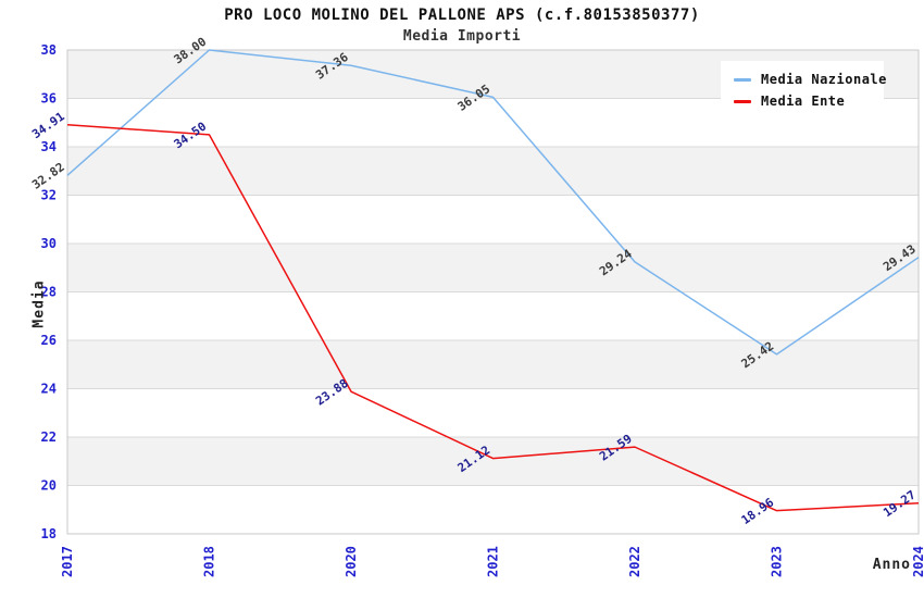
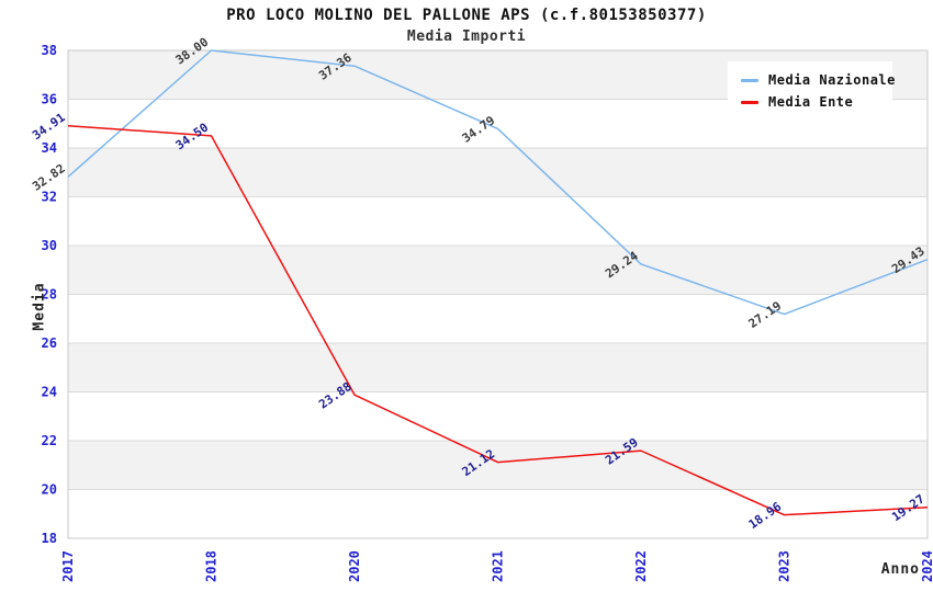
Media Nazionale/2021: 36.05 -> 34.79
Media Nazionale/2023: 25.42 -> 27.19
